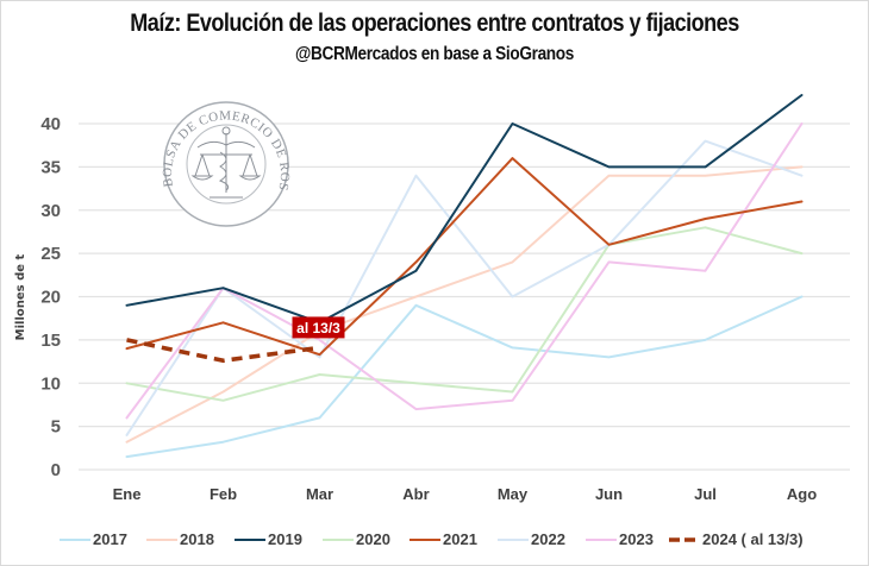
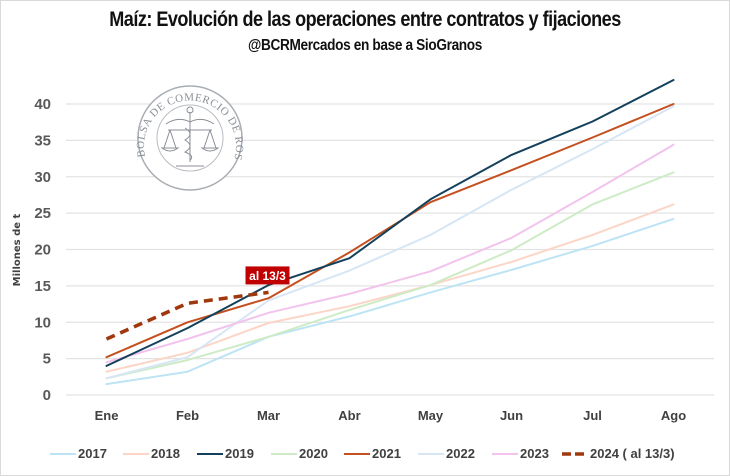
2019/Ene: 19 -> 4
2020/Ene: 10 -> 2
2021/Ene: 14 -> 5
2022/Ene: 4 -> 2
2023/Ene: 6 -> 4
2024 ( al 13/3)/Ene: 15 -> 8
2018/Feb: 9 -> 6
2019/Feb: 21 -> 9
2020/Feb: 8 -> 5
2021/Feb: 17 -> 10
2022/Feb: 21 -> 5
2023/Feb: 21 -> 8
2017/Mar: 6 -> 8
2018/Mar: 16 -> 10
2019/Mar: 17 -> 15
2020/Mar: 11 -> 8
2023/Mar: 15 -> 11
2017/Abr: 19 -> 11
2018/Abr: 20 -> 12
2019/Abr: 23 -> 19
2020/Abr: 10 -> 12
2021/Abr: 24 -> 20
2022/Abr: 34 -> 17
2023/Abr: 7 -> 14
2018/May: 24 -> 15
2019/May: 40 -> 27
2020/May: 9 -> 15
2021/May: 36 -> 26
2022/May: 20 -> 22
2023/May: 8 -> 17
2017/Jun: 13 -> 17
2018/Jun: 34 -> 18
2019/Jun: 35 -> 33
2020/Jun: 26 -> 20
2021/Jun: 26 -> 31
2022/Jun: 26 -> 28
2023/Jun: 24 -> 22
2017/Jul: 15 -> 20
2018/Jul: 34 -> 22
2019/Jul: 35 -> 38
2020/Jul: 28 -> 26
2021/Jul: 29 -> 35
2022/Jul: 38 -> 34
2023/Jul: 23 -> 28
2017/Ago: 20 -> 24
2018/Ago: 35 -> 26
2020/Ago: 25 -> 31
2021/Ago: 31 -> 40
2022/Ago: 34 -> 40
2023/Ago: 40 -> 34
